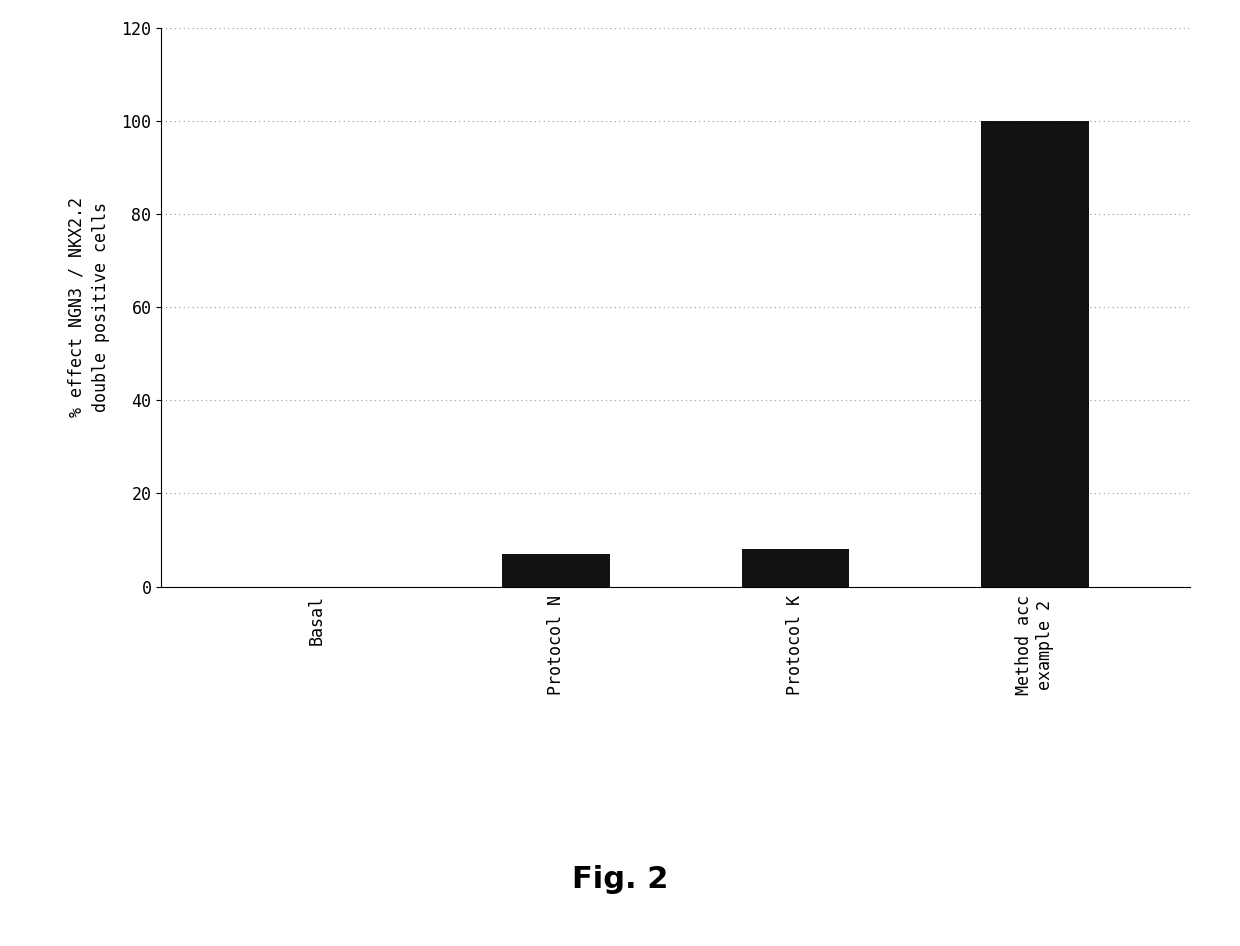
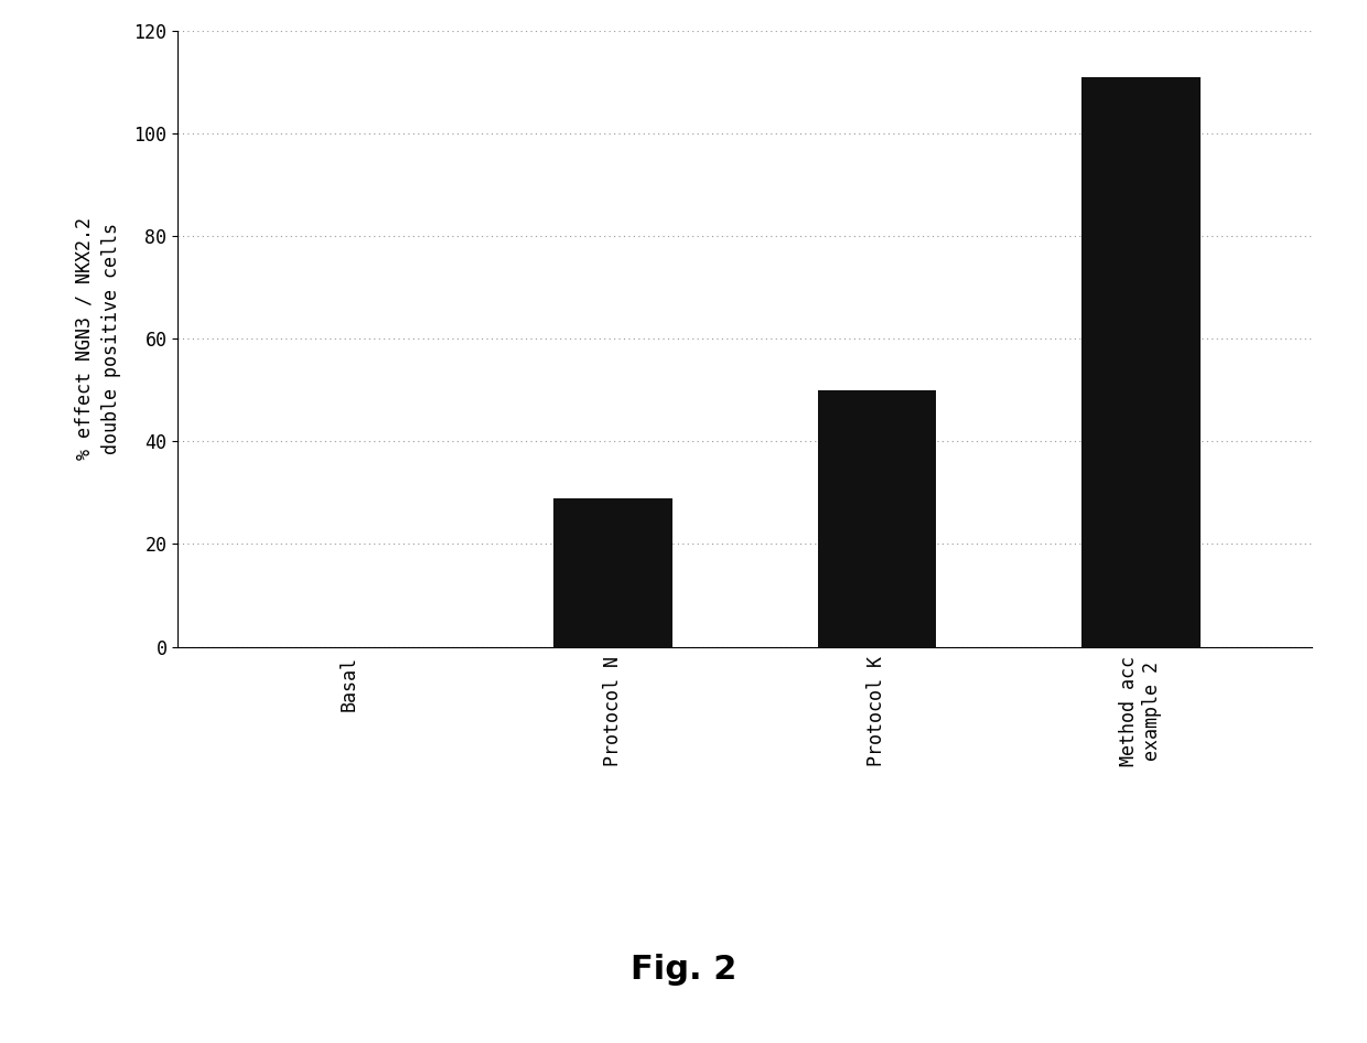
Protocol N: 7 -> 29
Protocol K: 8 -> 50
Method acc example 2: 100 -> 111
